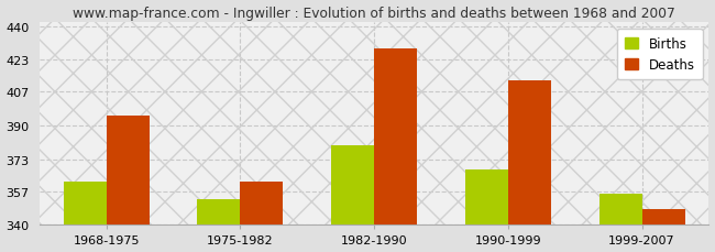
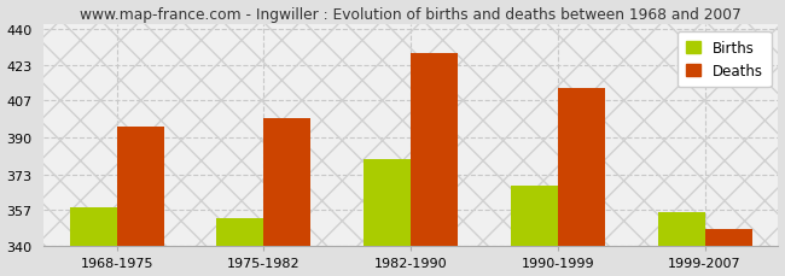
Births/1968-1975: 362 -> 358
Deaths/1975-1982: 362 -> 399
